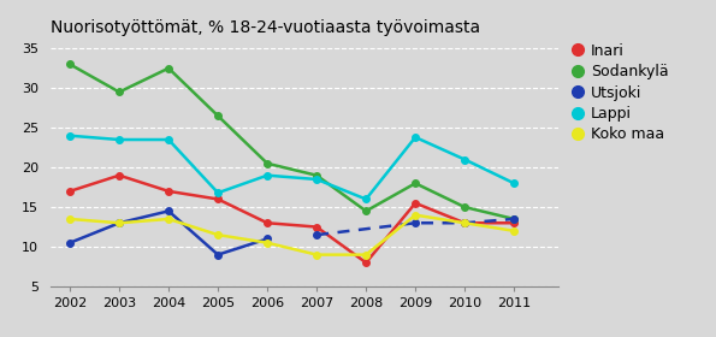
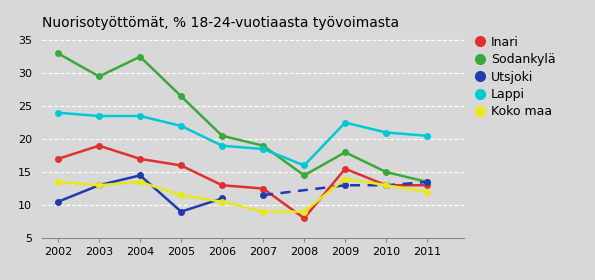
Lappi/2005: 16.8 -> 22.0
Lappi/2009: 23.8 -> 22.5
Lappi/2011: 18.0 -> 20.5
